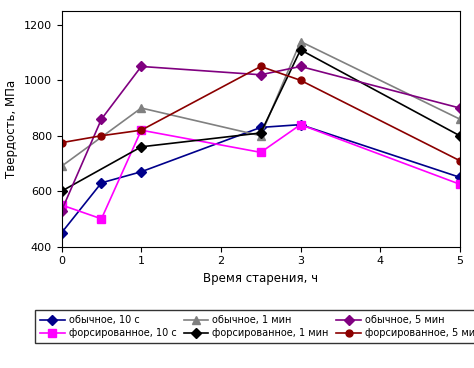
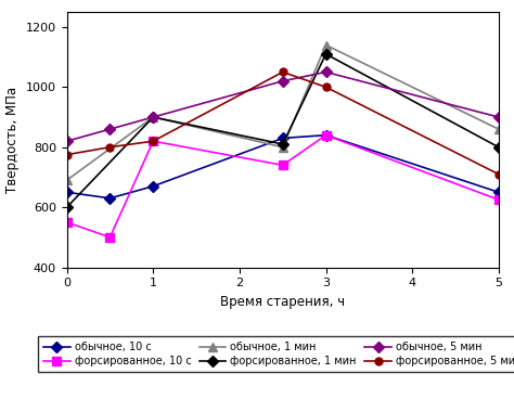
обычное, 10 с/0: 450 -> 650
обычное, 5 мин/0: 530 -> 820
форсированное, 1 мин/1: 760 -> 900
обычное, 5 мин/1: 1050 -> 900
